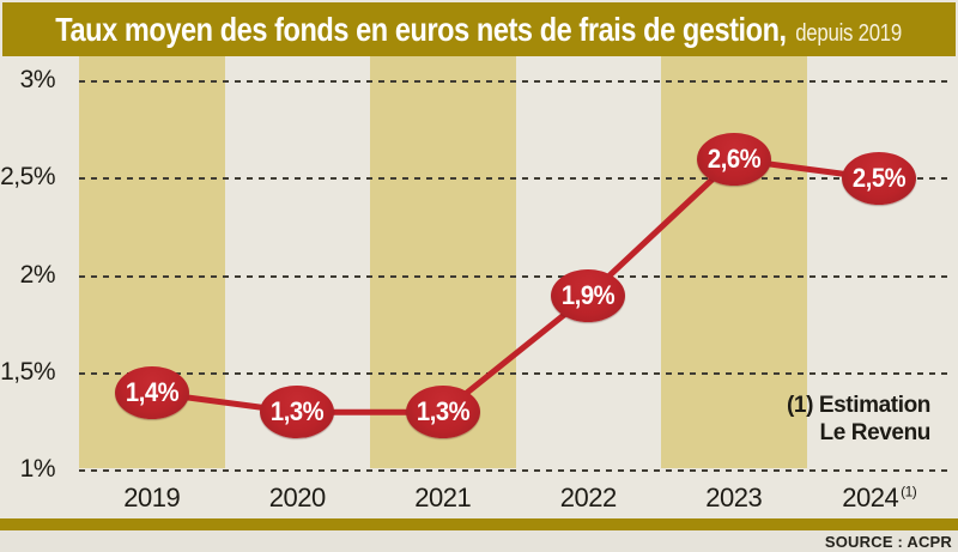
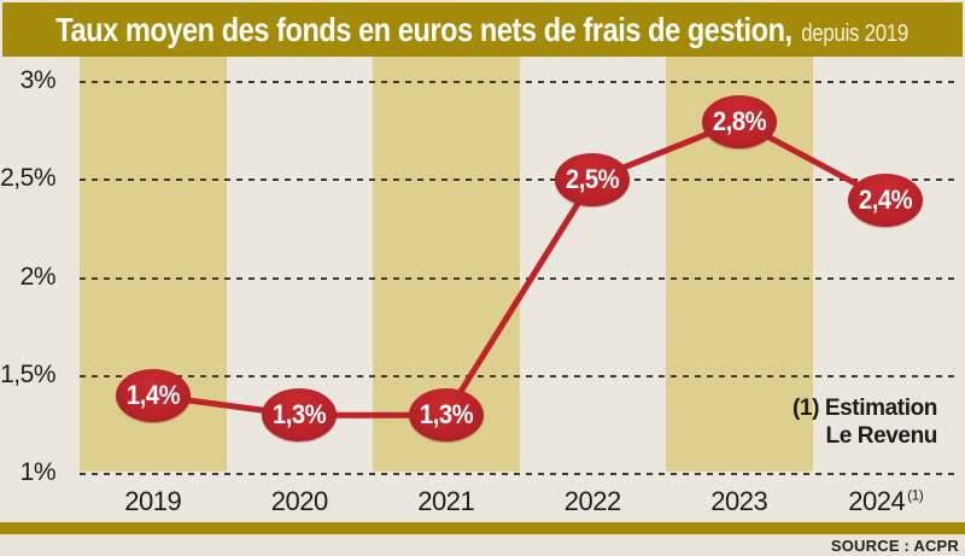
2022: 1,9% -> 2,5%
2023: 2,6% -> 2,8%
2024: 2,5% -> 2,4%
